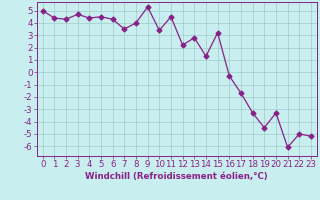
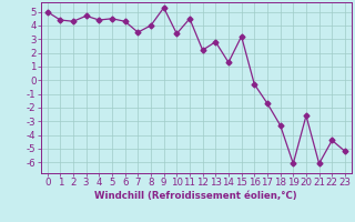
19: -4.5 -> -6.1
20: -3.3 -> -2.6
22: -5.0 -> -4.4
